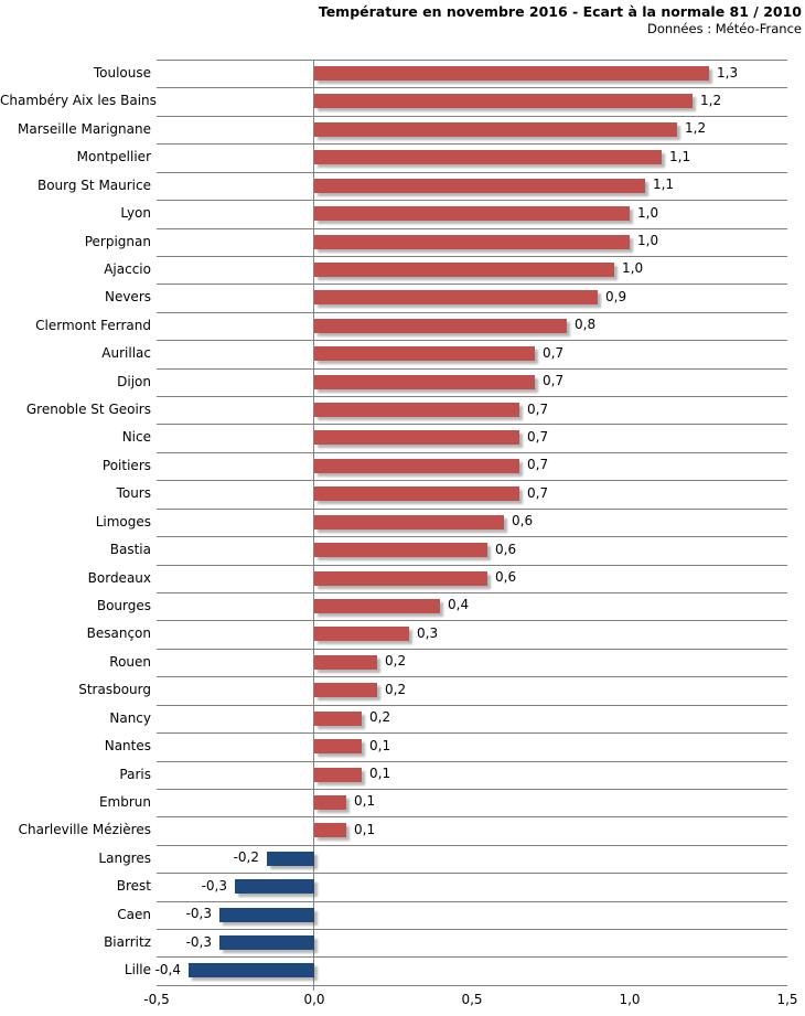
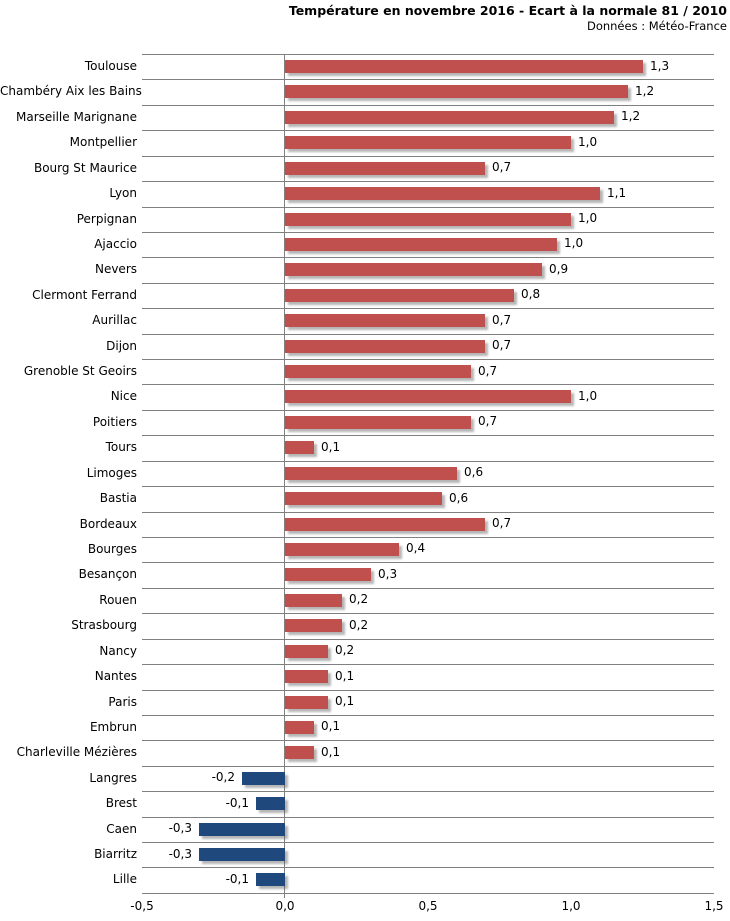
Montpellier: 1,1 -> 1,0
Bourg St Maurice: 1,1 -> 0,7
Lyon: 1,0 -> 1,1
Nice: 0,7 -> 1,0
Tours: 0,7 -> 0,1
Bordeaux: 0,6 -> 0,7
Brest: -0,3 -> -0,1
Lille: -0,4 -> -0,1
